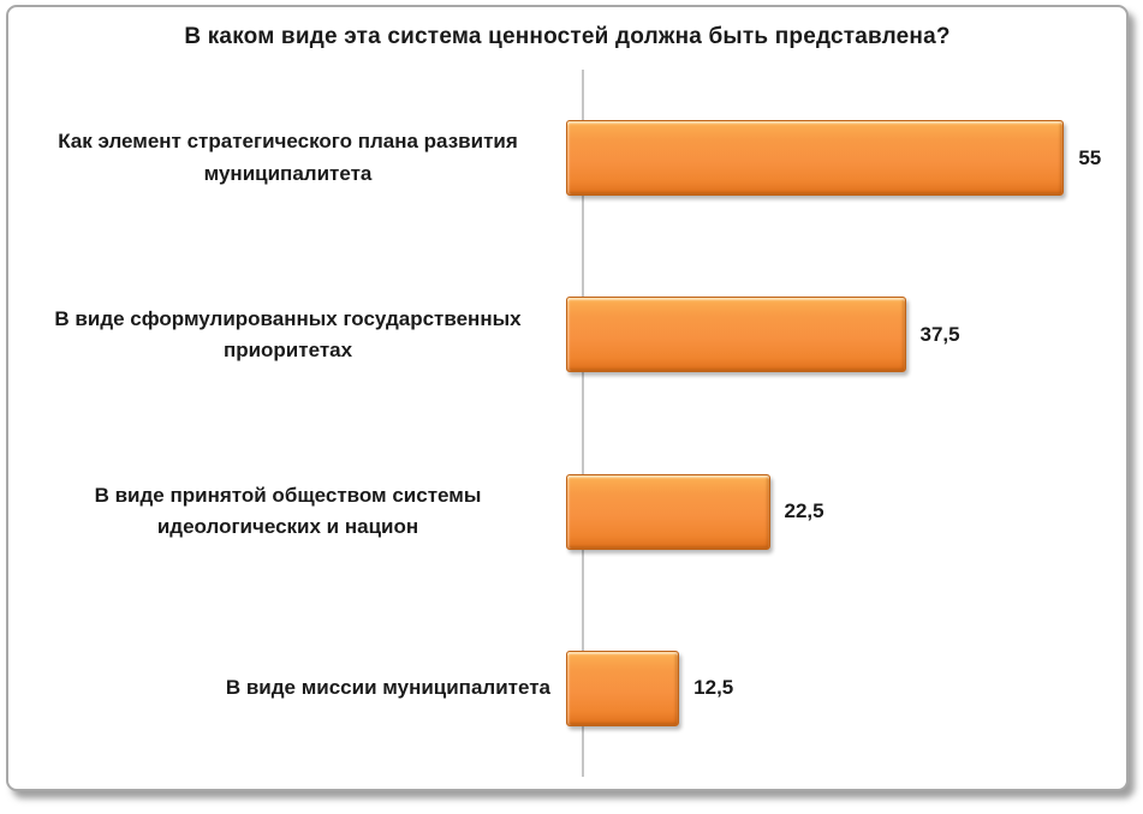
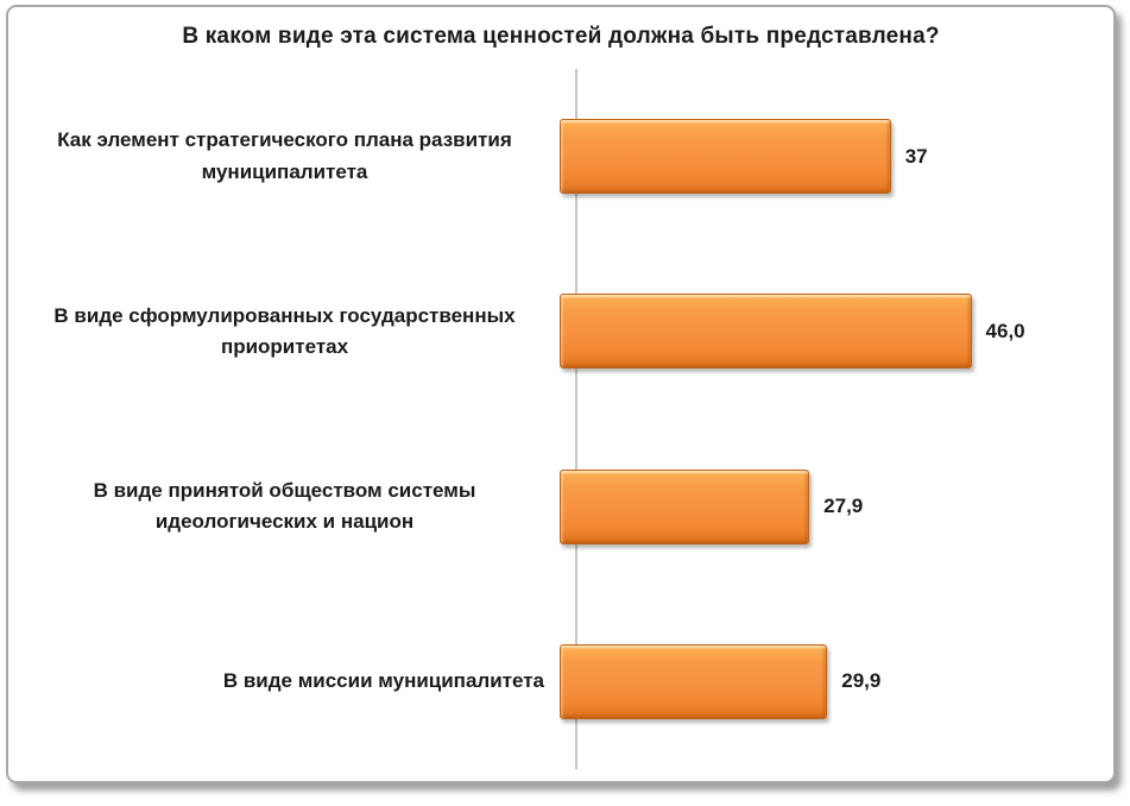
Как элемент стратегического плана развития муниципалитета: 55 -> 37
В виде сформулированных государственных приоритетах: 37,5 -> 46,0
В виде принятой обществом системы идеологических и национ: 22,5 -> 27,9
В виде миссии муниципалитета: 12,5 -> 29,9
